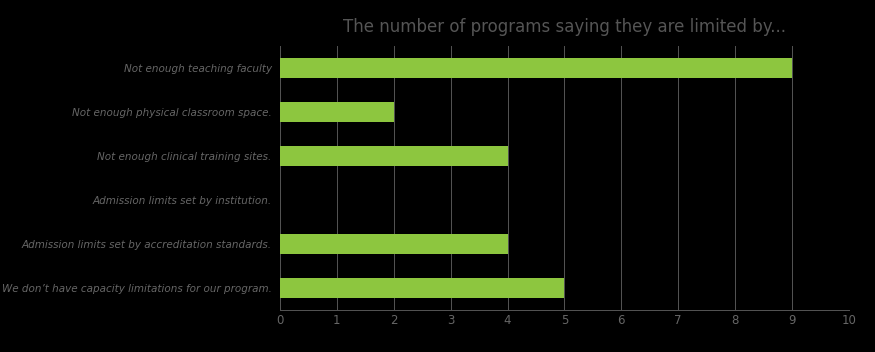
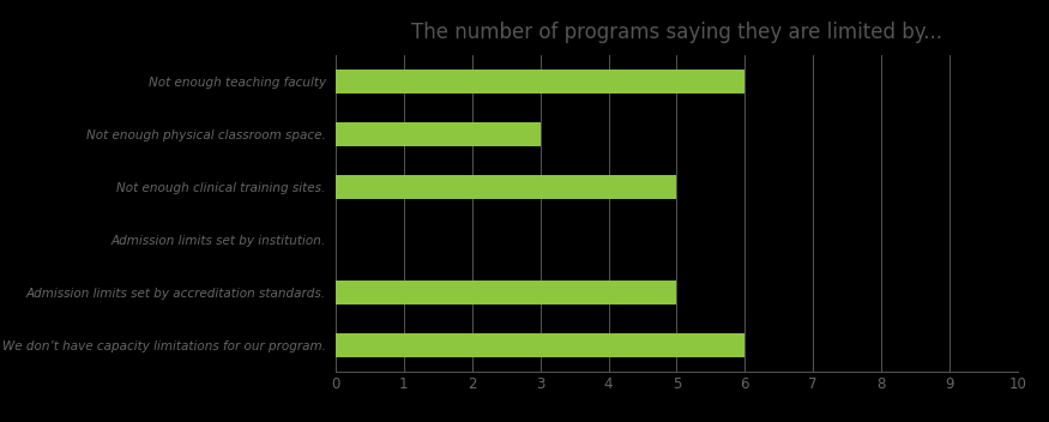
Not enough teaching faculty: 9 -> 6
Not enough physical classroom space.: 2 -> 3
Not enough clinical training sites.: 4 -> 5
Admission limits set by accreditation standards.: 4 -> 5
We don’t have capacity limitations for our program.: 5 -> 6
